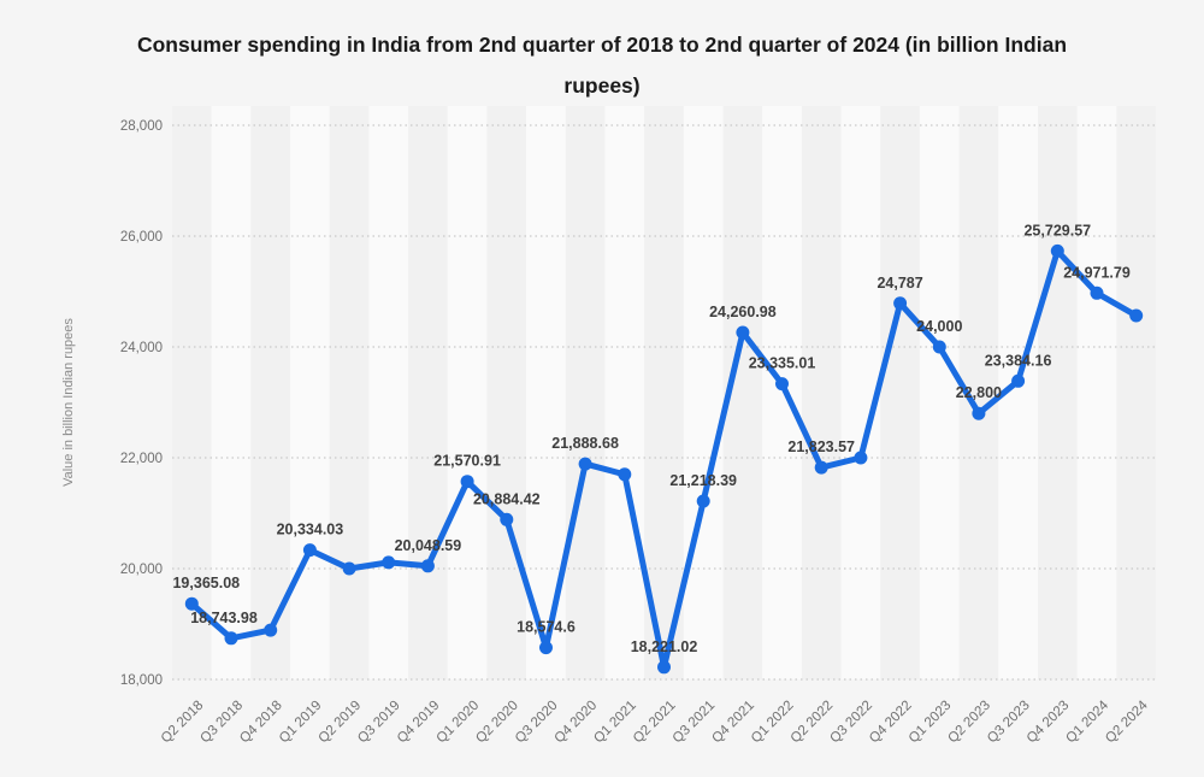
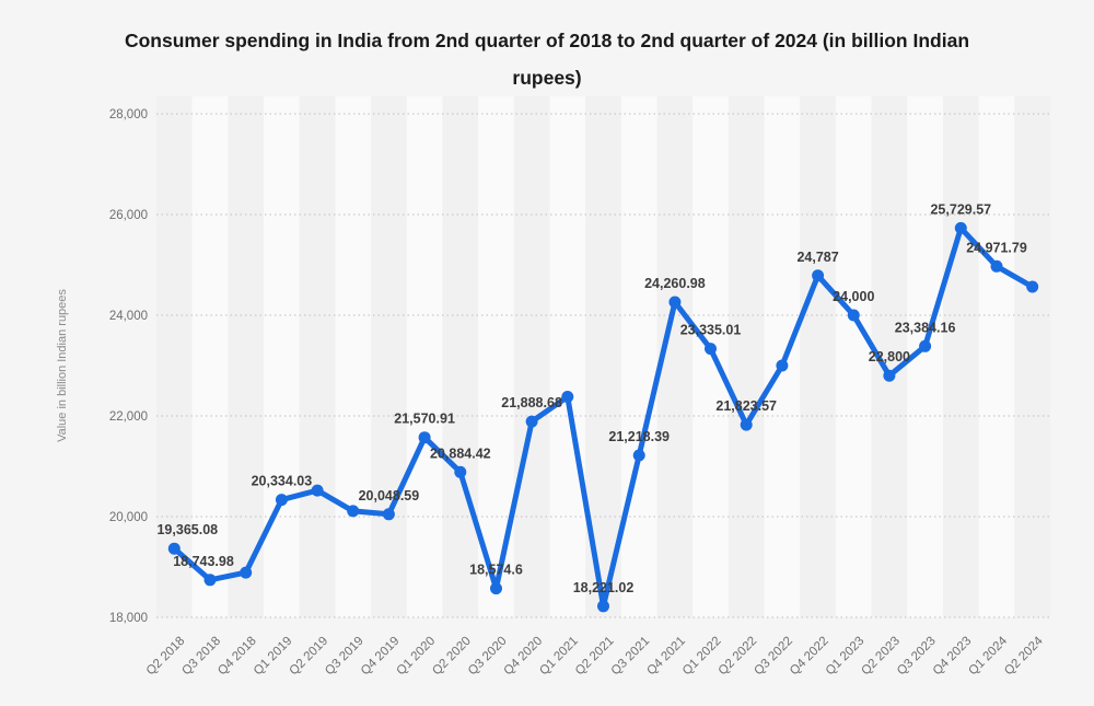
Q2 2019: 20000 -> 20500
Q1 2021: 21700 -> 22400
Q3 2022: 22000 -> 23000
